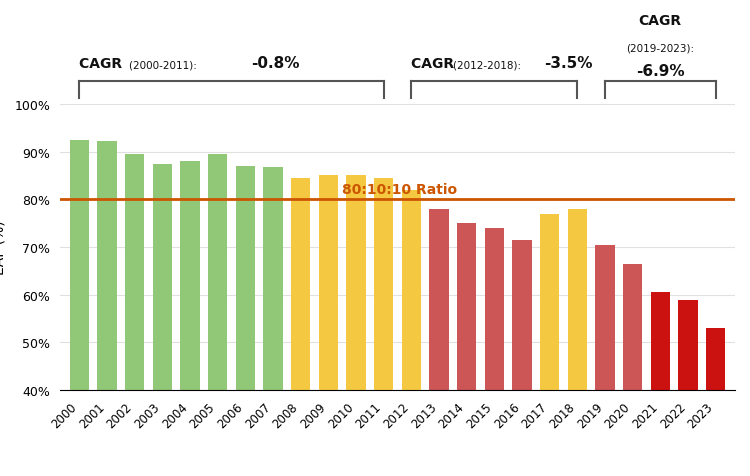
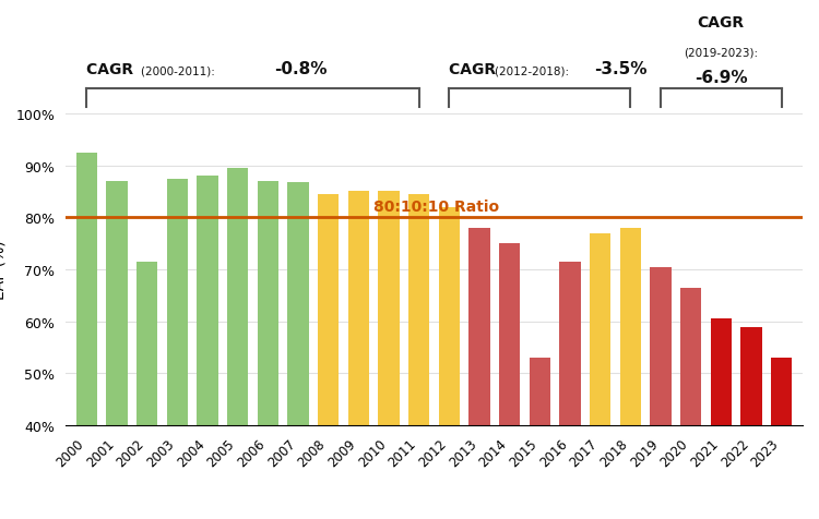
2001: 92.3% -> 87.0%
2002: 89.5% -> 71.5%
2015: 74.0% -> 53.0%
